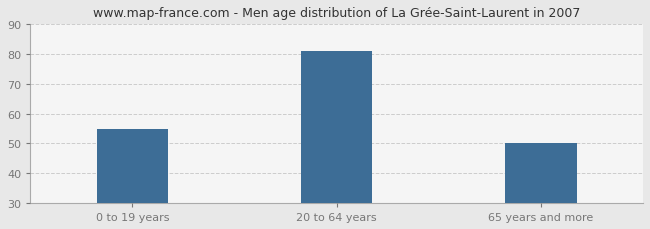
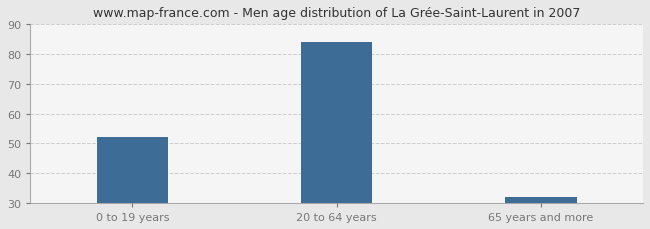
0 to 19 years: 55 -> 52
20 to 64 years: 81 -> 84
65 years and more: 50 -> 32
